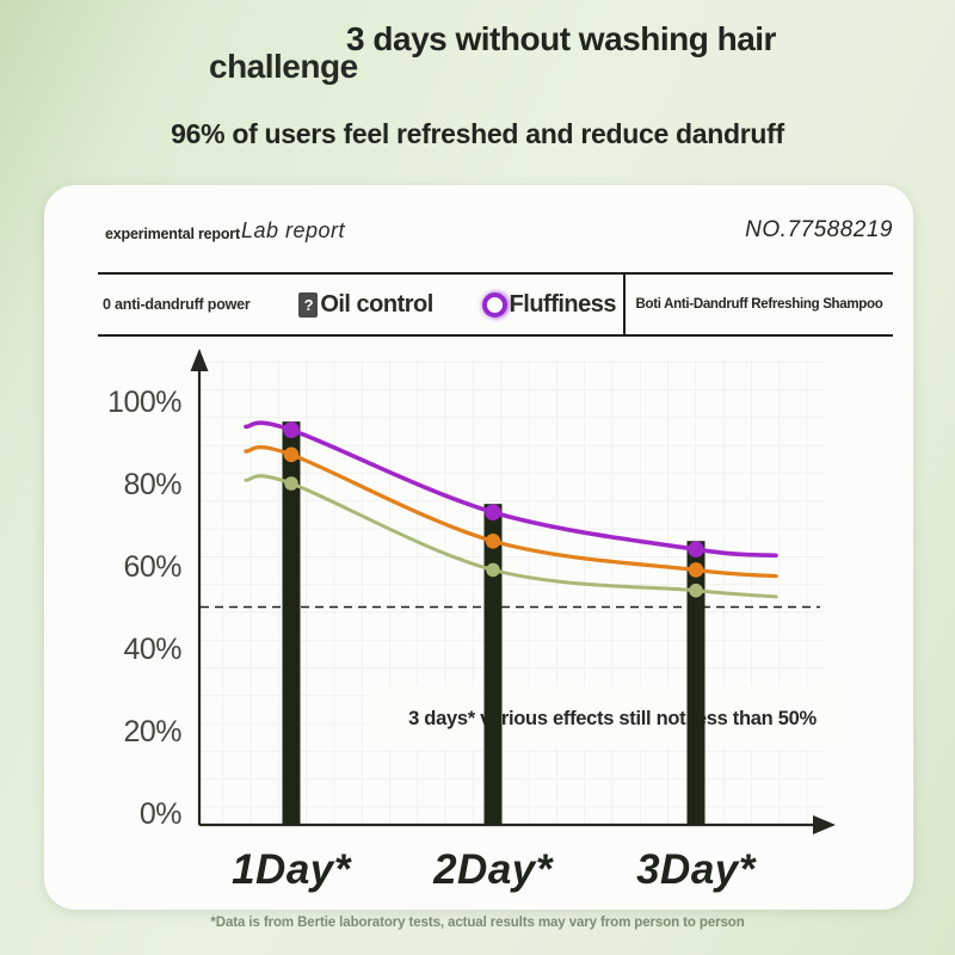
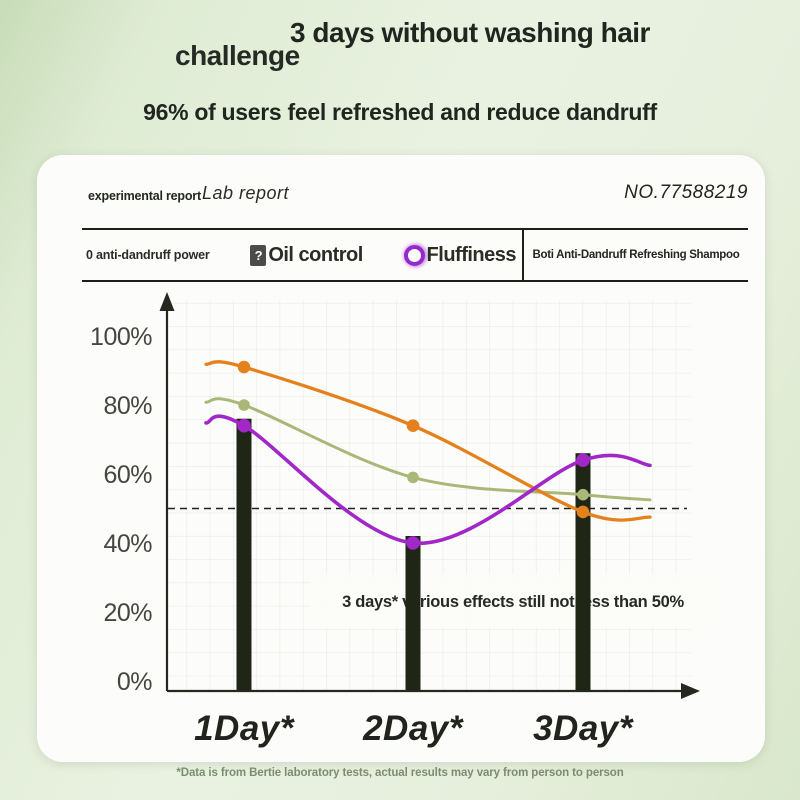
Fluffiness/1Day*: 93% -> 74%
Oil control/1Day*: 87% -> 91%
Fluffiness/2Day*: 73% -> 40%
Oil control/2Day*: 66% -> 74%
Oil control/3Day*: 59% -> 49%
